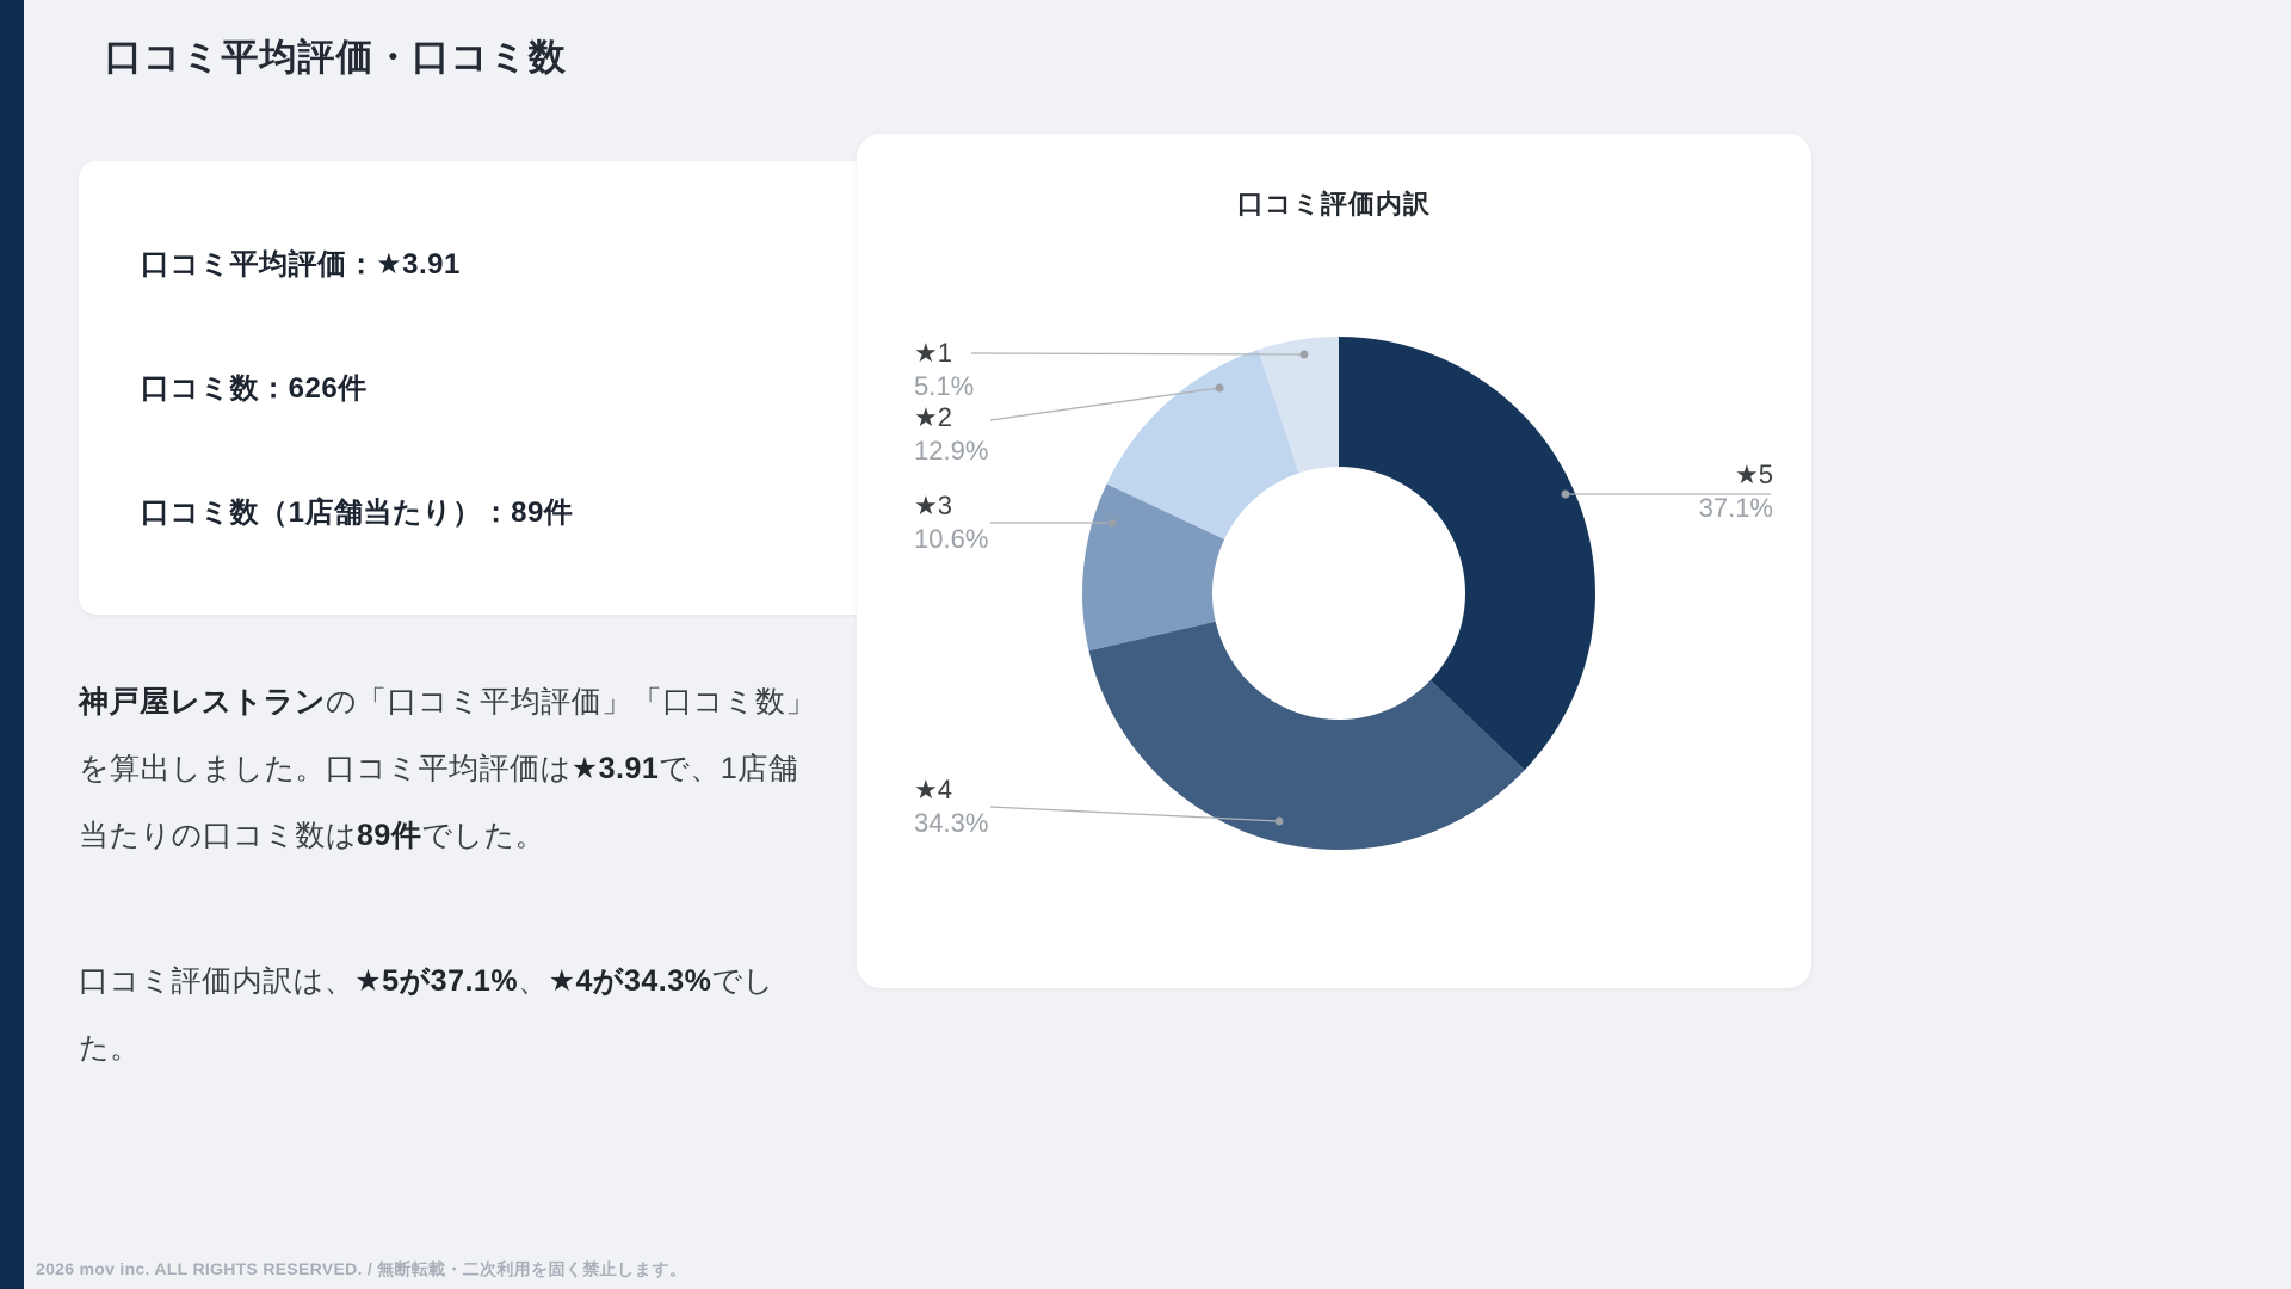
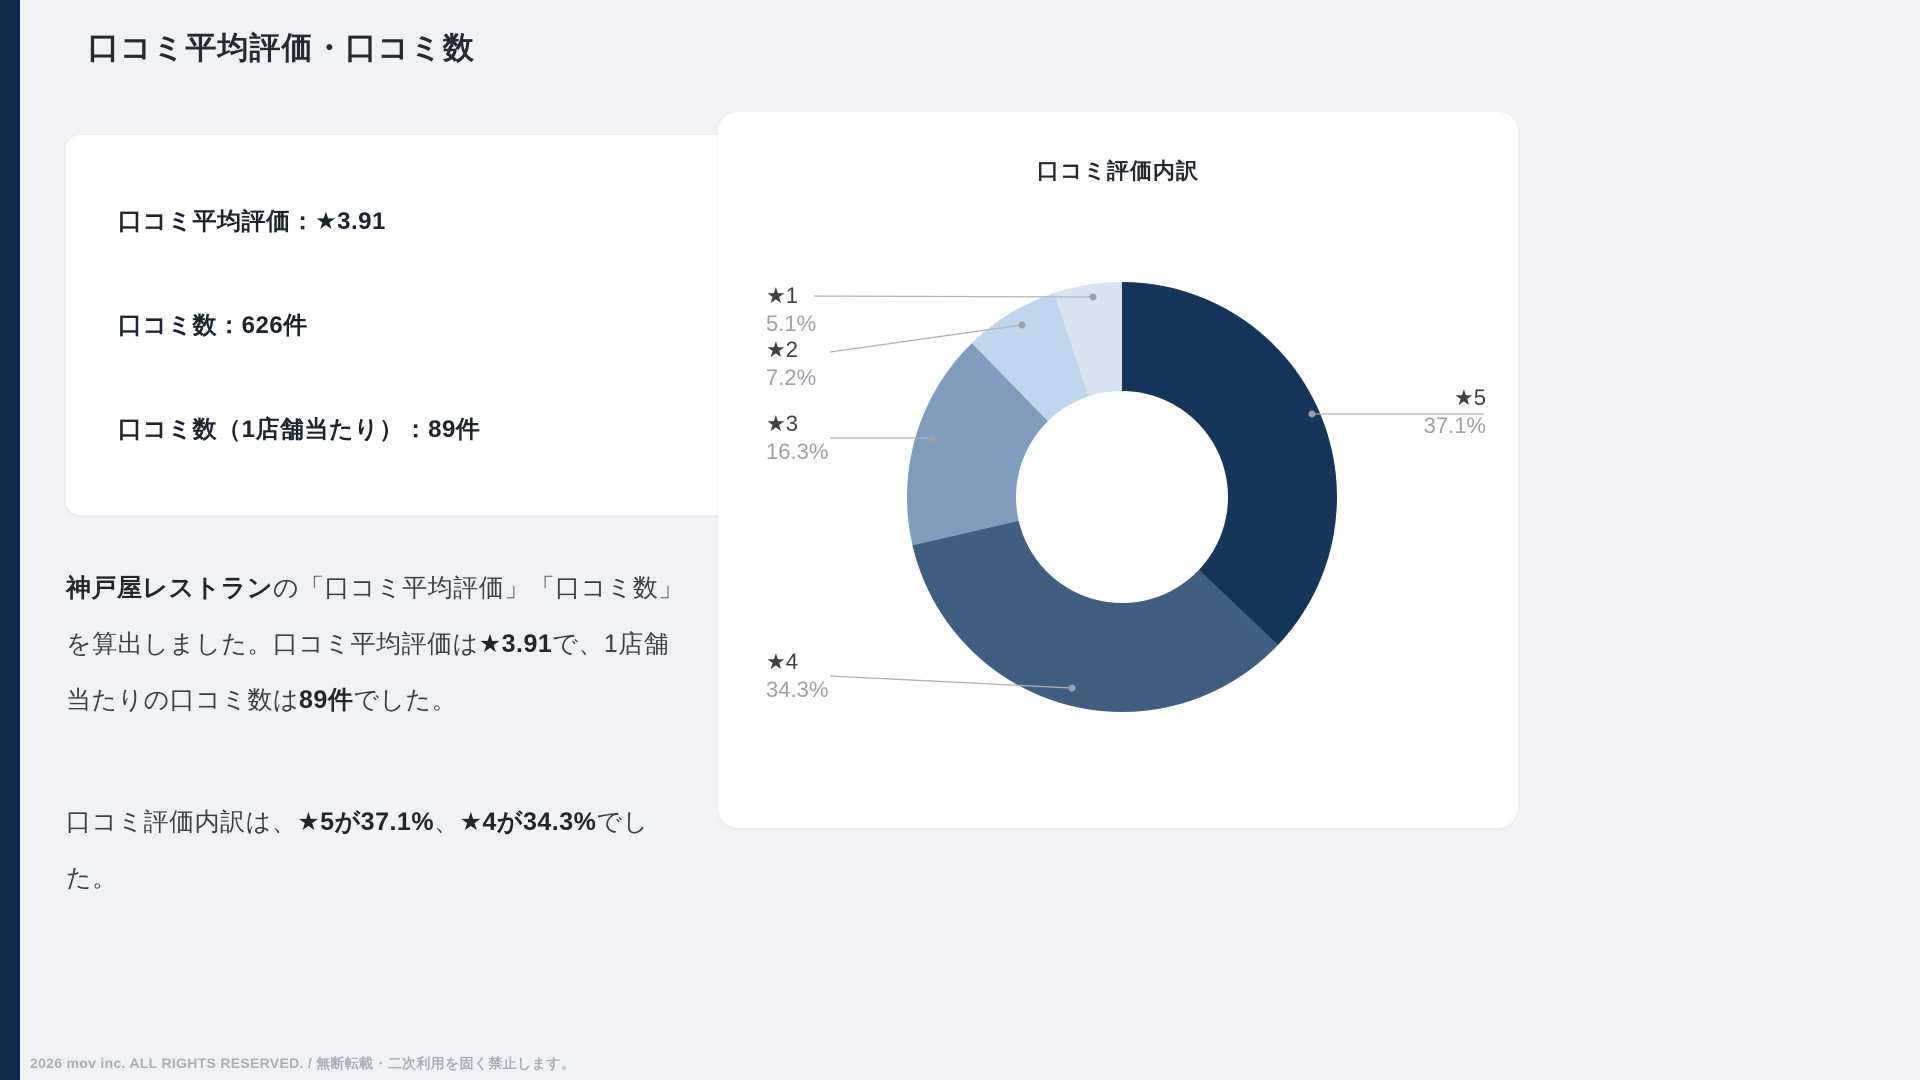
★3: 10.6% -> 16.3%
★2: 12.9% -> 7.2%
